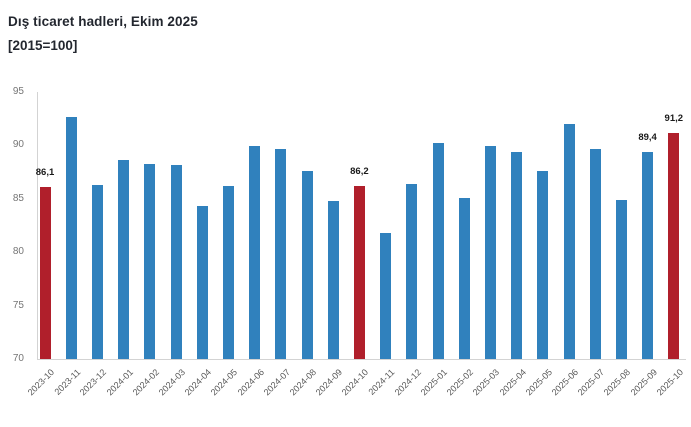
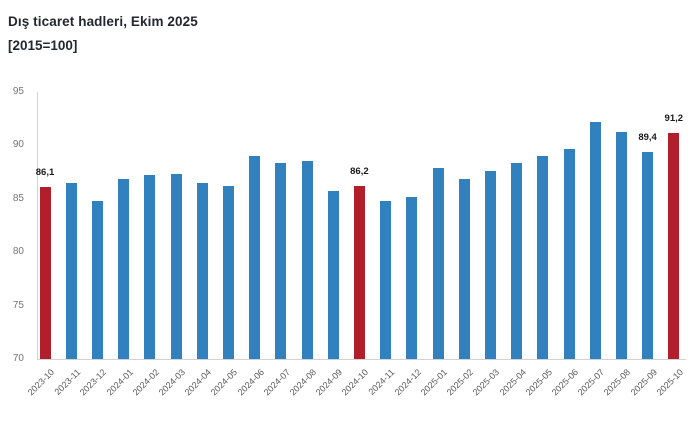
2023-11: 92.7 -> 86.5
2023-12: 86.3 -> 84.8
2024-01: 88.6 -> 86.9
2024-02: 88.3 -> 87.2
2024-03: 88.2 -> 87.3
2024-04: 84.3 -> 86.5
2024-06: 89.9 -> 89.0
2024-07: 89.7 -> 88.4
2024-08: 87.6 -> 88.5
2024-09: 84.8 -> 85.7
2024-11: 81.8 -> 84.8
2024-12: 86.4 -> 85.2
2025-01: 90.2 -> 87.9
2025-02: 85.1 -> 86.9
2025-03: 89.9 -> 87.6
2025-04: 89.4 -> 88.4
2025-05: 87.6 -> 89.0
2025-06: 92.0 -> 89.7
2025-07: 89.7 -> 92.2
2025-08: 84.9 -> 91.3
